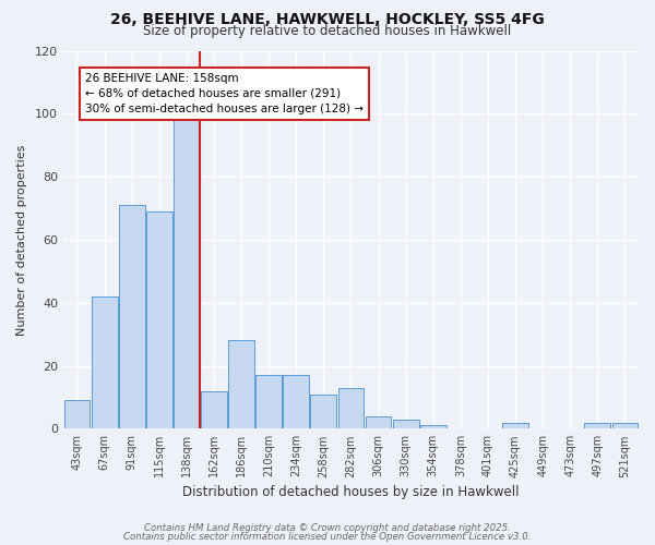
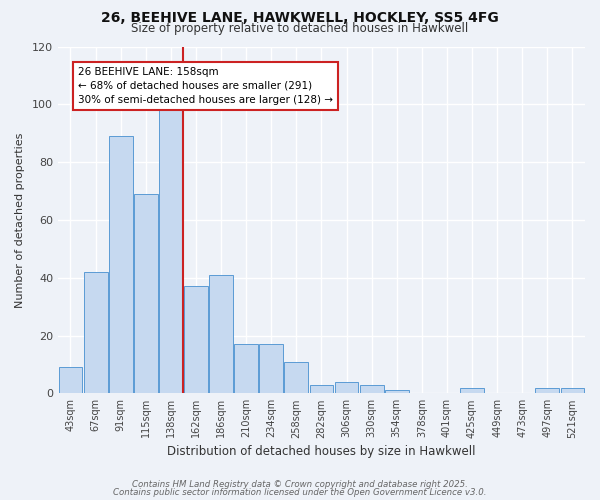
91sqm: 71 -> 89
162sqm: 12 -> 37
186sqm: 28 -> 41
282sqm: 13 -> 3
